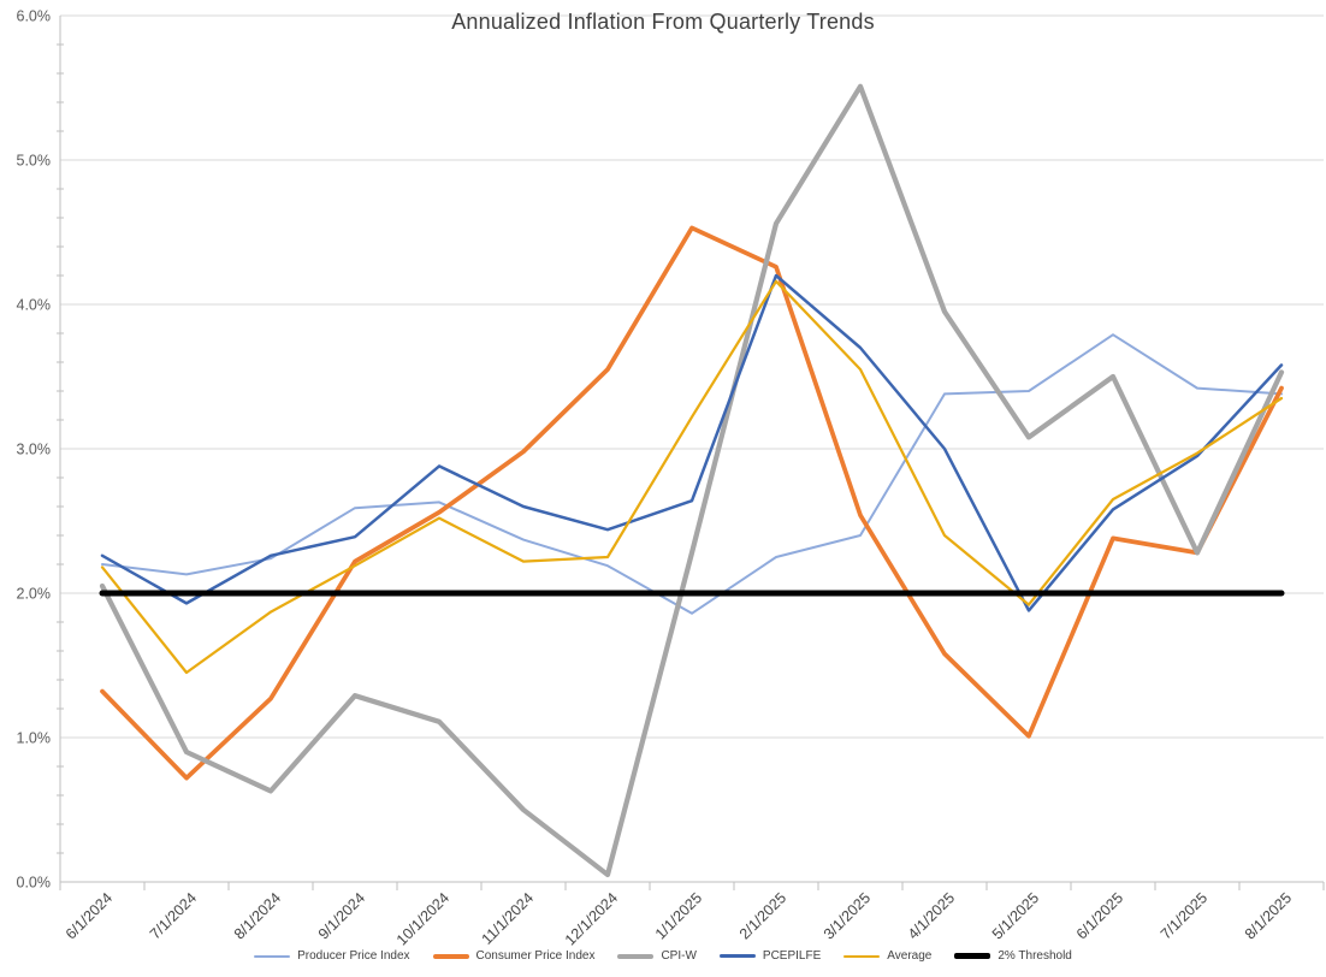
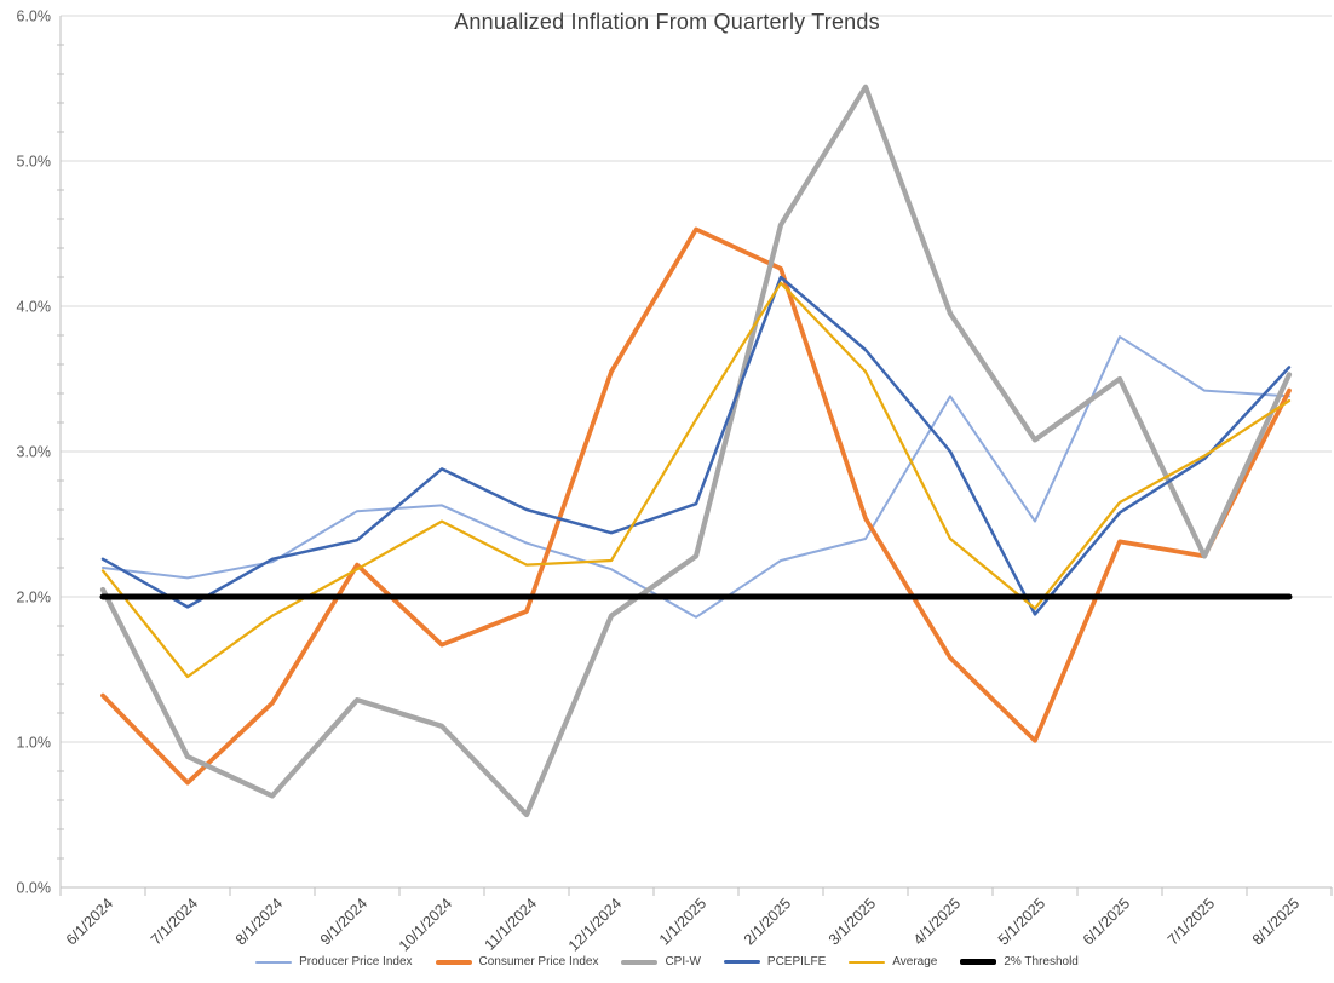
Consumer Price Index/10/1/2024: 2.56% -> 1.67%
Consumer Price Index/11/1/2024: 2.98% -> 1.90%
CPI-W/12/1/2024: 0.05% -> 1.87%
Producer Price Index/5/1/2025: 3.40% -> 2.52%
